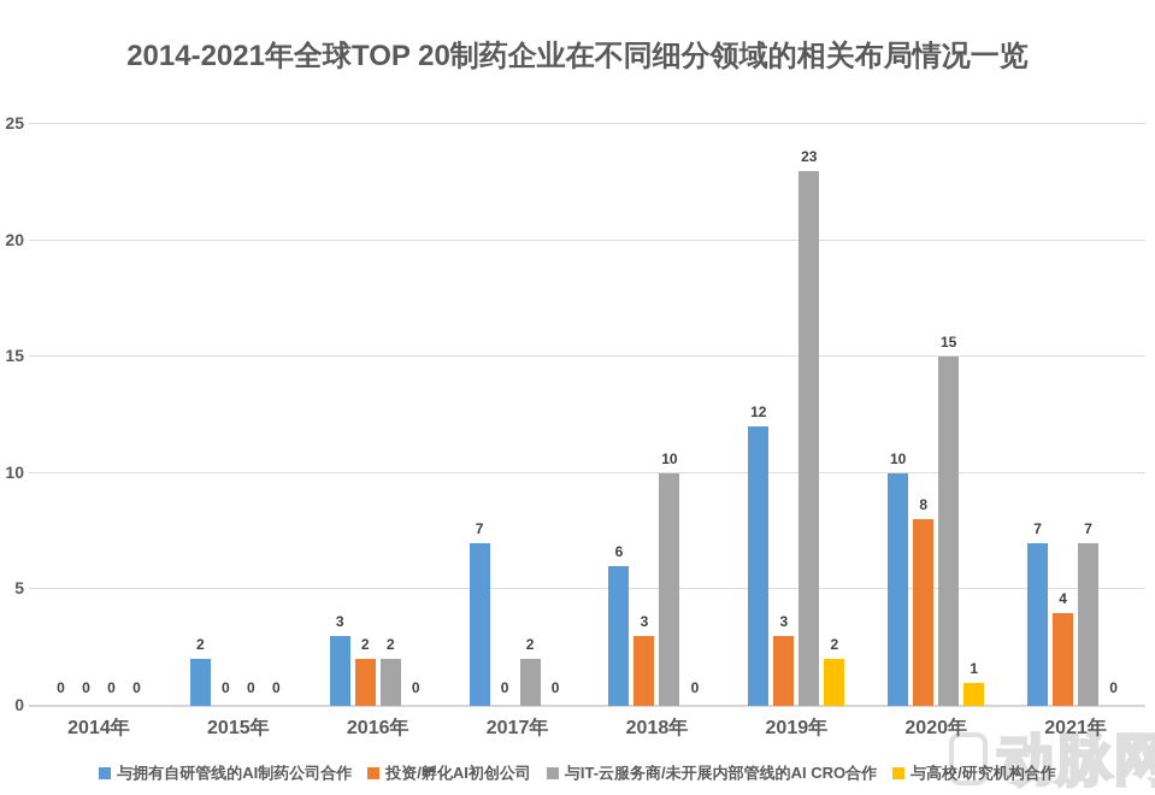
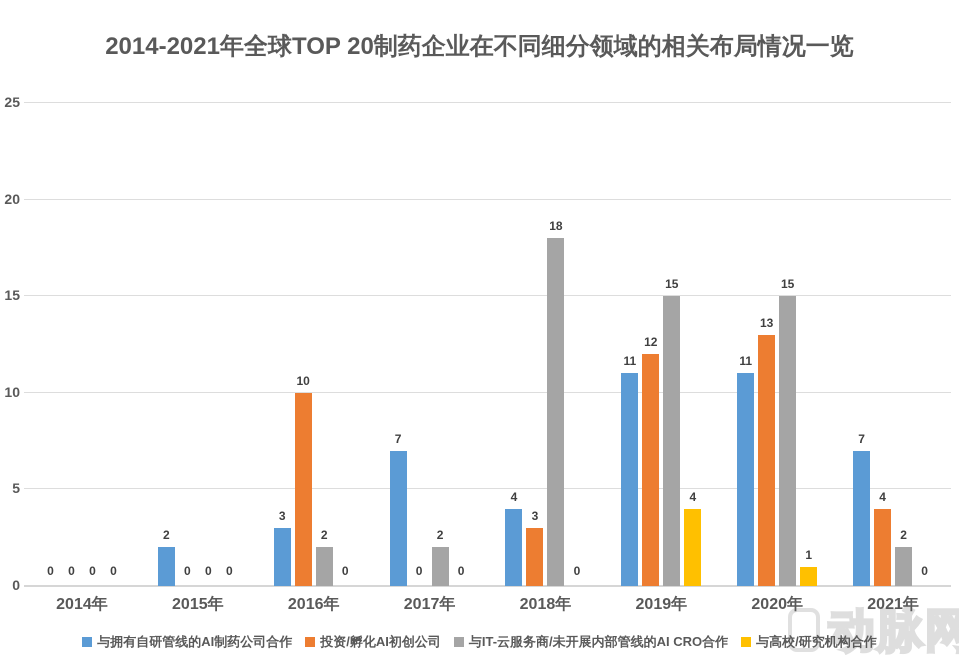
投资/孵化AI初创公司/2016年: 2 -> 10
与拥有自研管线的AI制药公司合作/2018年: 6 -> 4
与IT-云服务商/未开展内部管线的AI CRO合作/2018年: 10 -> 18
与拥有自研管线的AI制药公司合作/2019年: 12 -> 11
投资/孵化AI初创公司/2019年: 3 -> 12
与IT-云服务商/未开展内部管线的AI CRO合作/2019年: 23 -> 15
与高校/研究机构合作/2019年: 2 -> 4
与拥有自研管线的AI制药公司合作/2020年: 10 -> 11
投资/孵化AI初创公司/2020年: 8 -> 13
与IT-云服务商/未开展内部管线的AI CRO合作/2021年: 7 -> 2
